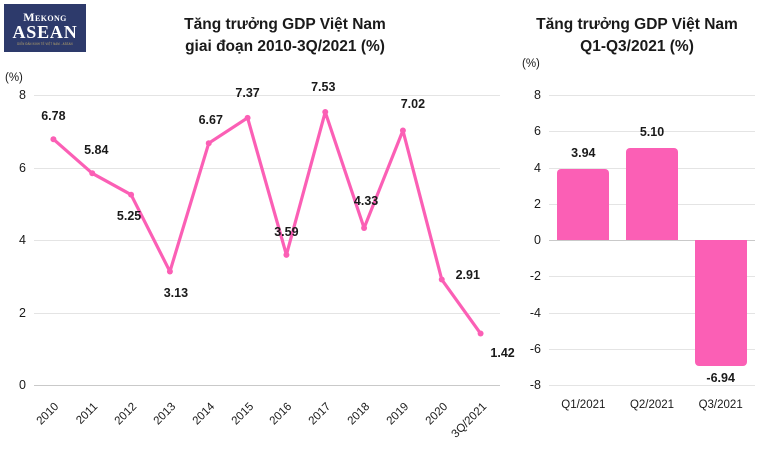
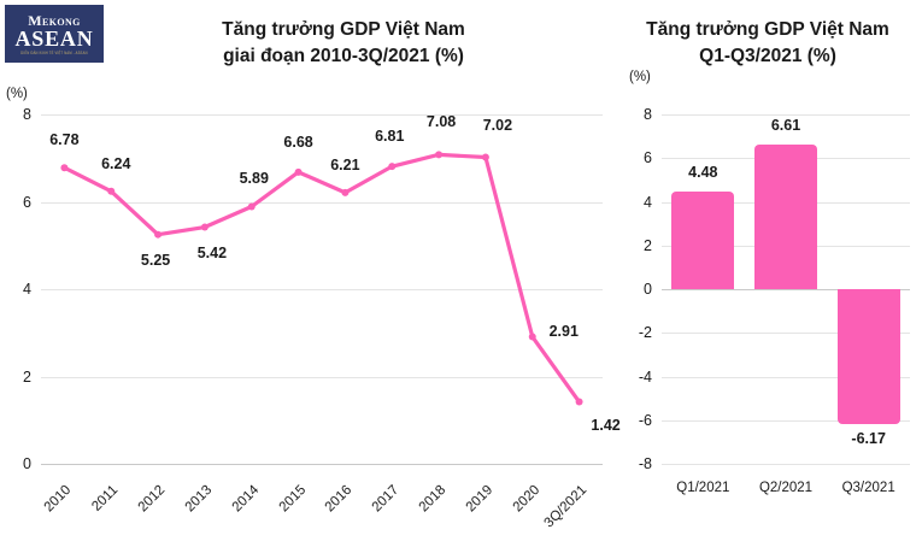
Tăng trưởng GDP Việt Nam giai đoạn 2010-3Q/2021 (%)/2011: 5.84 -> 6.24
Tăng trưởng GDP Việt Nam giai đoạn 2010-3Q/2021 (%)/2013: 3.13 -> 5.42
Tăng trưởng GDP Việt Nam giai đoạn 2010-3Q/2021 (%)/2014: 6.67 -> 5.89
Tăng trưởng GDP Việt Nam giai đoạn 2010-3Q/2021 (%)/2015: 7.37 -> 6.68
Tăng trưởng GDP Việt Nam giai đoạn 2010-3Q/2021 (%)/2016: 3.59 -> 6.21
Tăng trưởng GDP Việt Nam giai đoạn 2010-3Q/2021 (%)/2017: 7.53 -> 6.81
Tăng trưởng GDP Việt Nam giai đoạn 2010-3Q/2021 (%)/2018: 4.33 -> 7.08
Tăng trưởng GDP Việt Nam Q1-Q3/2021 (%)/Q1/2021: 3.94 -> 4.48
Tăng trưởng GDP Việt Nam Q1-Q3/2021 (%)/Q2/2021: 5.10 -> 6.61
Tăng trưởng GDP Việt Nam Q1-Q3/2021 (%)/Q3/2021: -6.94 -> -6.17
